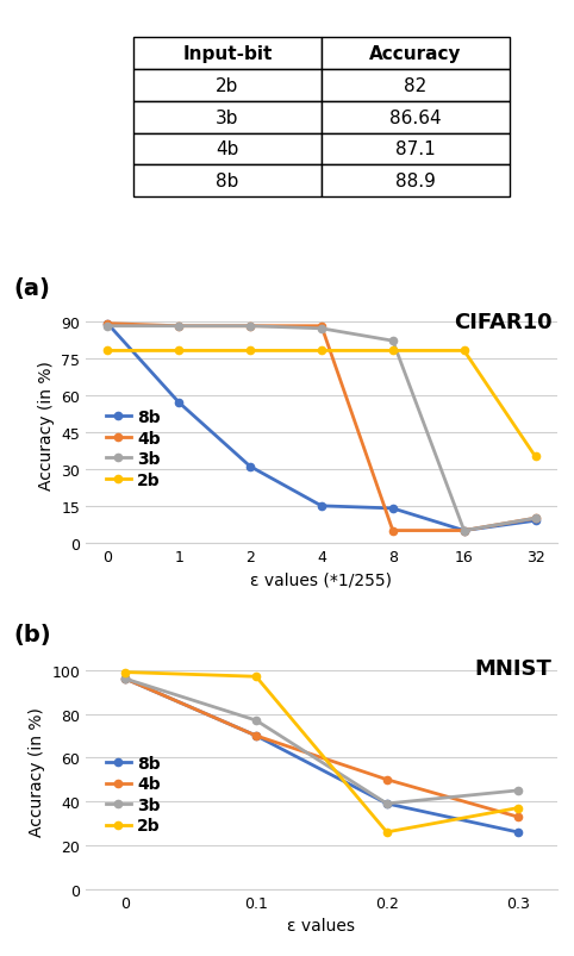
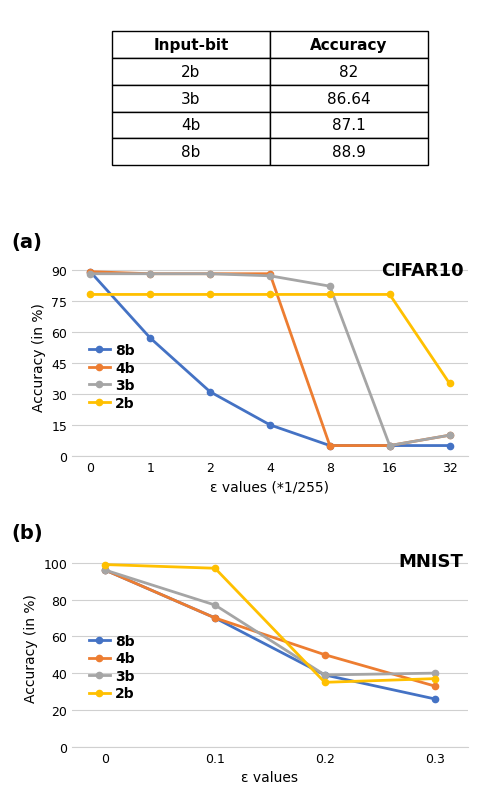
8b/8: 14 -> 5
8b/32: 9 -> 5
2b/0.2: 26 -> 35
3b/0.3: 45 -> 40
